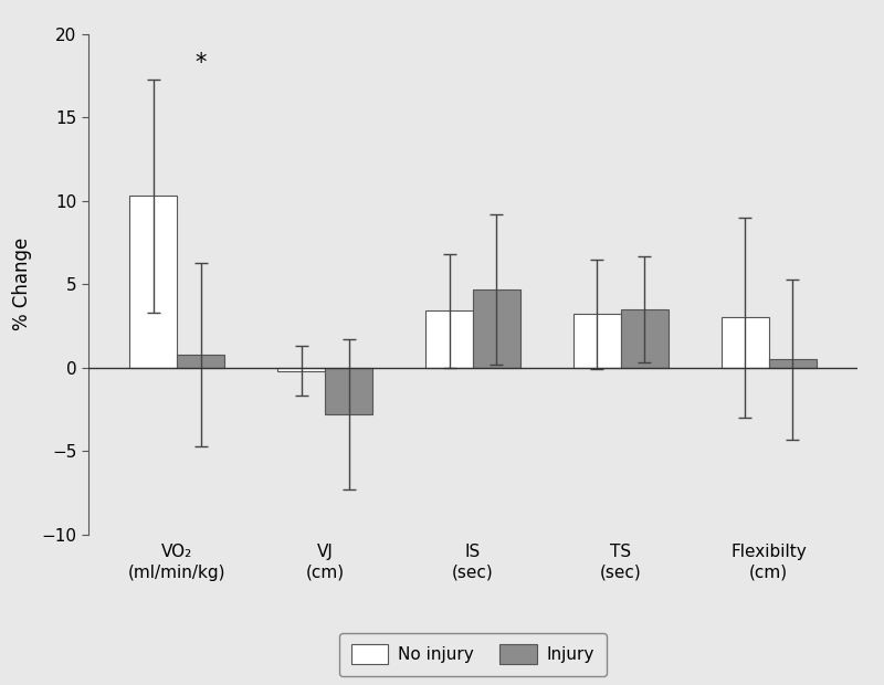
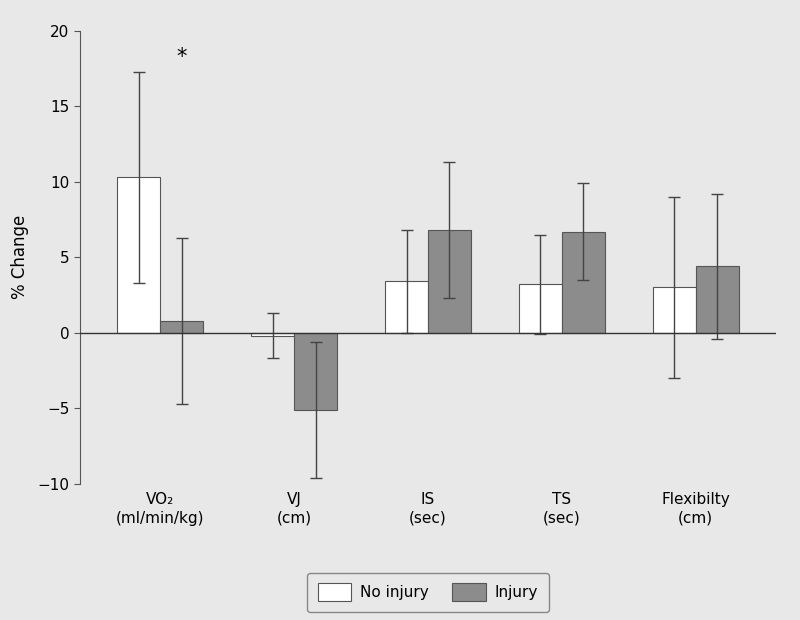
Injury/VJ (cm): -2.8 -> -5.1
Injury/IS (sec): 4.7 -> 6.8
Injury/TS (sec): 3.5 -> 6.7
Injury/Flexibilty (cm): 0.5 -> 4.4
